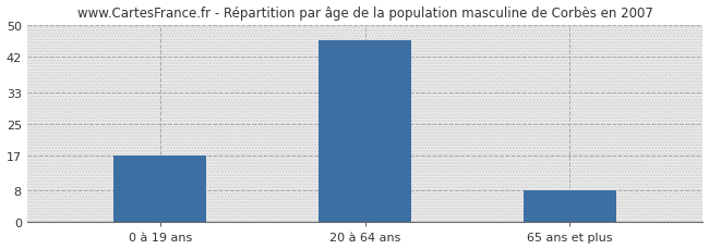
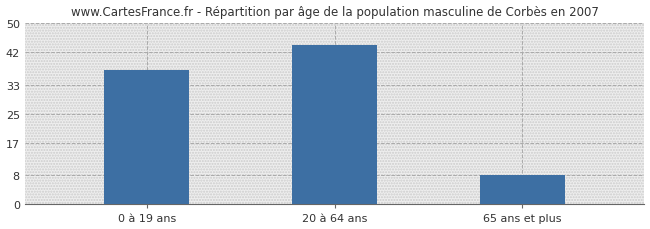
0 à 19 ans: 17 -> 37
20 à 64 ans: 46 -> 44
